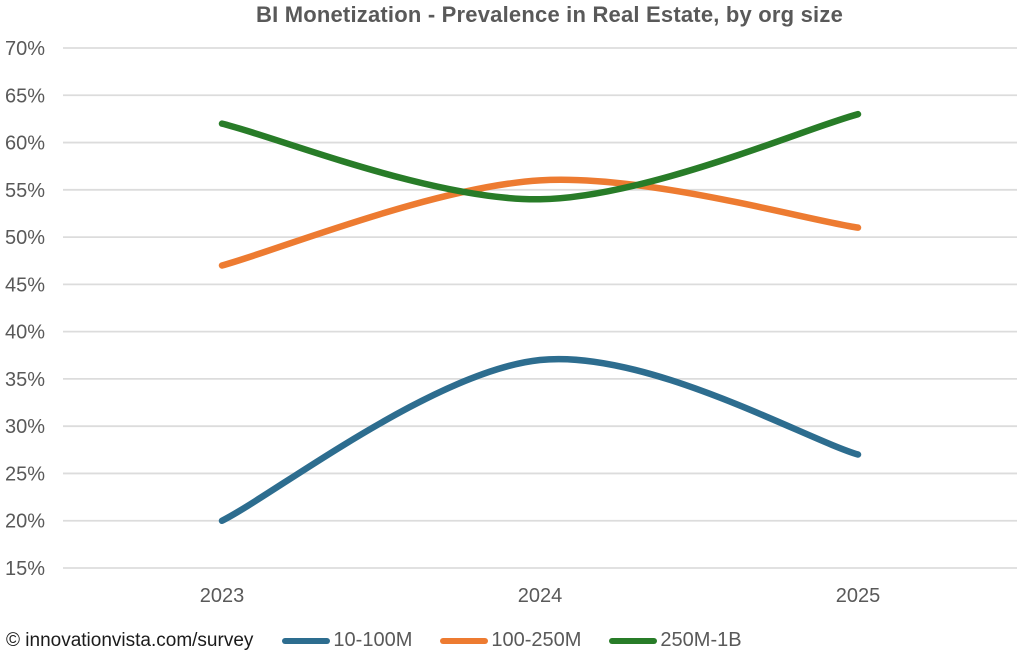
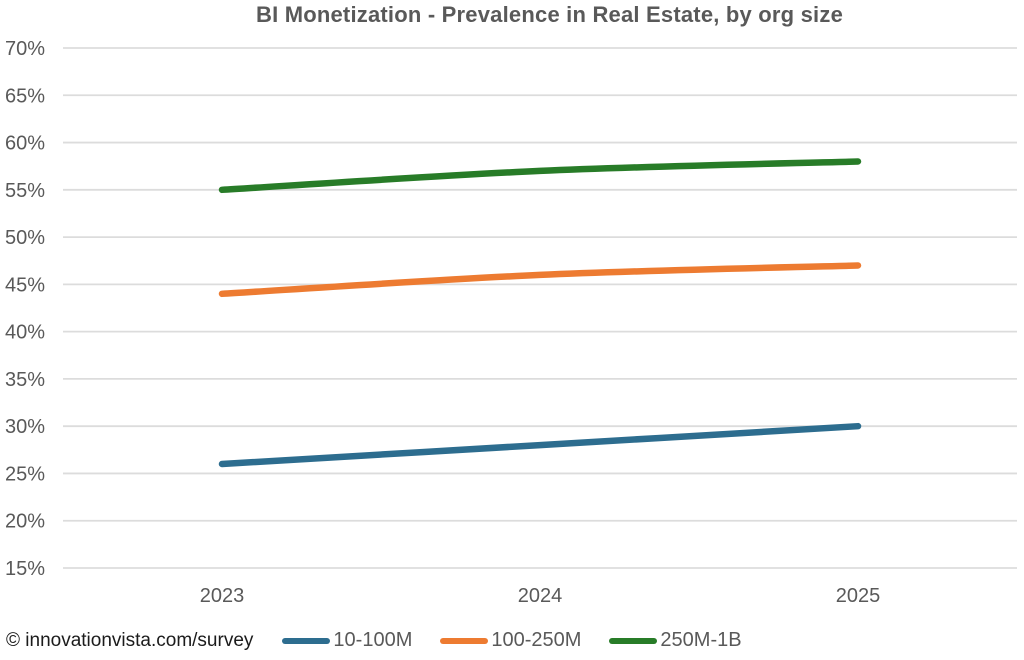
10-100M/2023: 20% -> 26%
100-250M/2023: 47% -> 44%
250M-1B/2023: 62% -> 55%
10-100M/2024: 37% -> 28%
100-250M/2024: 56% -> 46%
250M-1B/2024: 54% -> 57%
10-100M/2025: 27% -> 30%
100-250M/2025: 51% -> 47%
250M-1B/2025: 63% -> 58%
